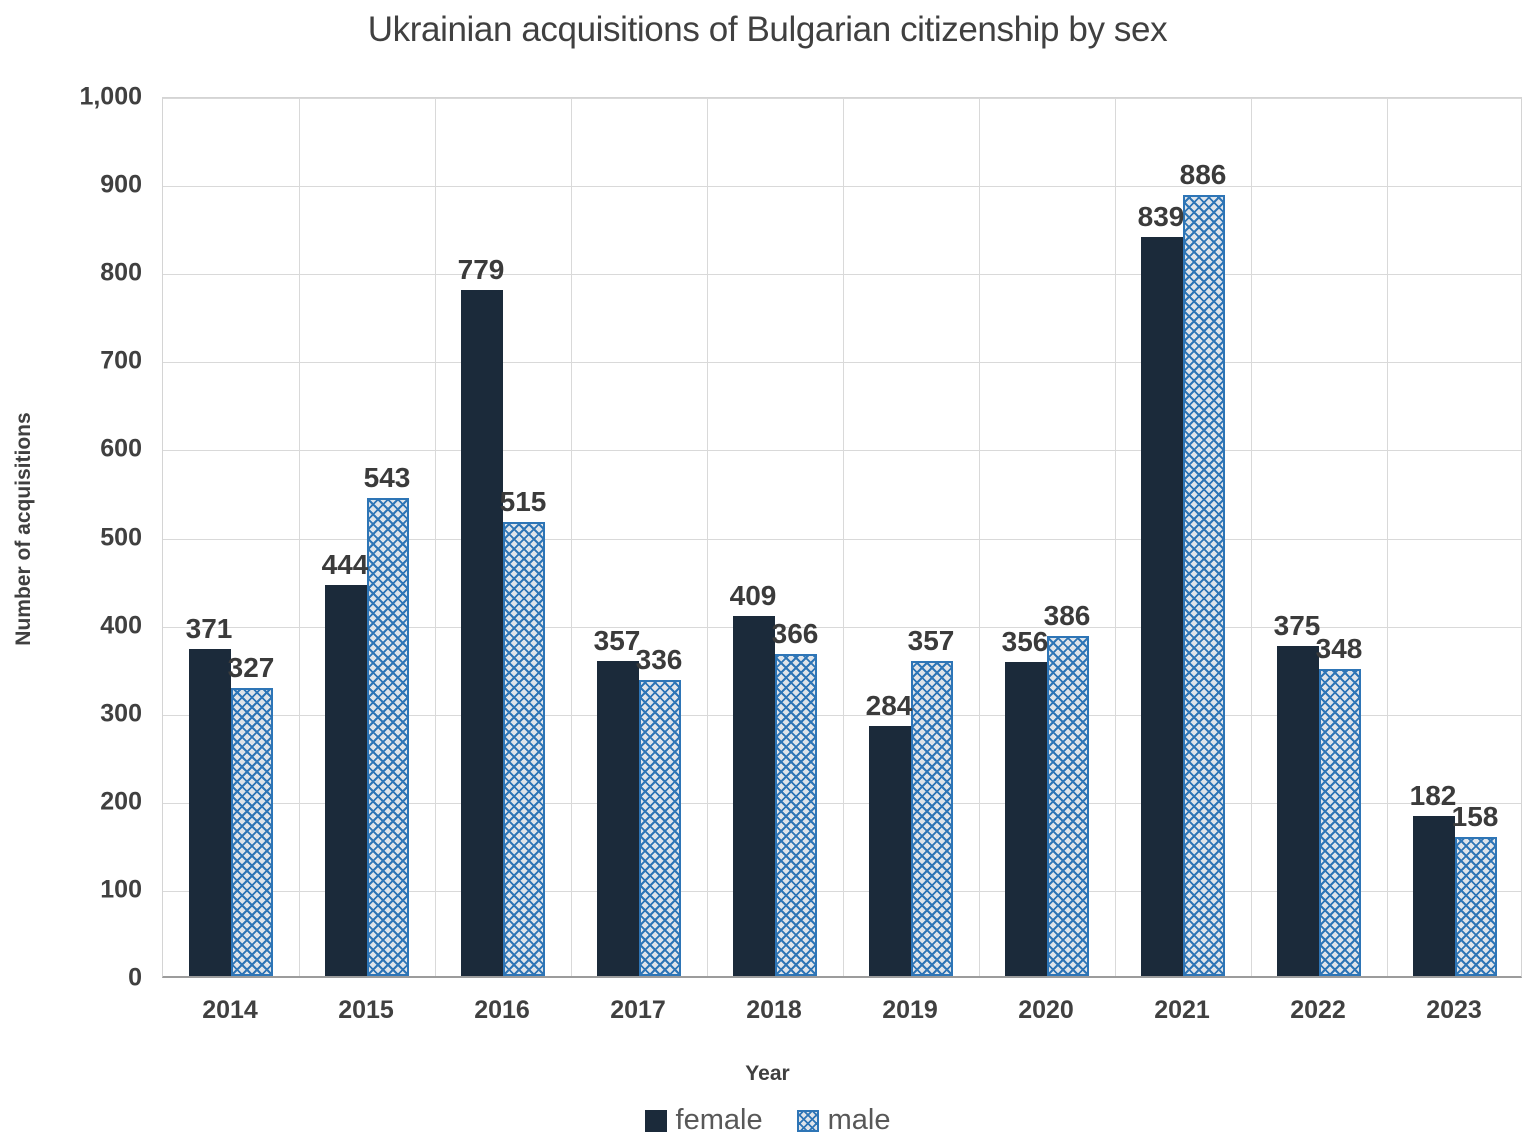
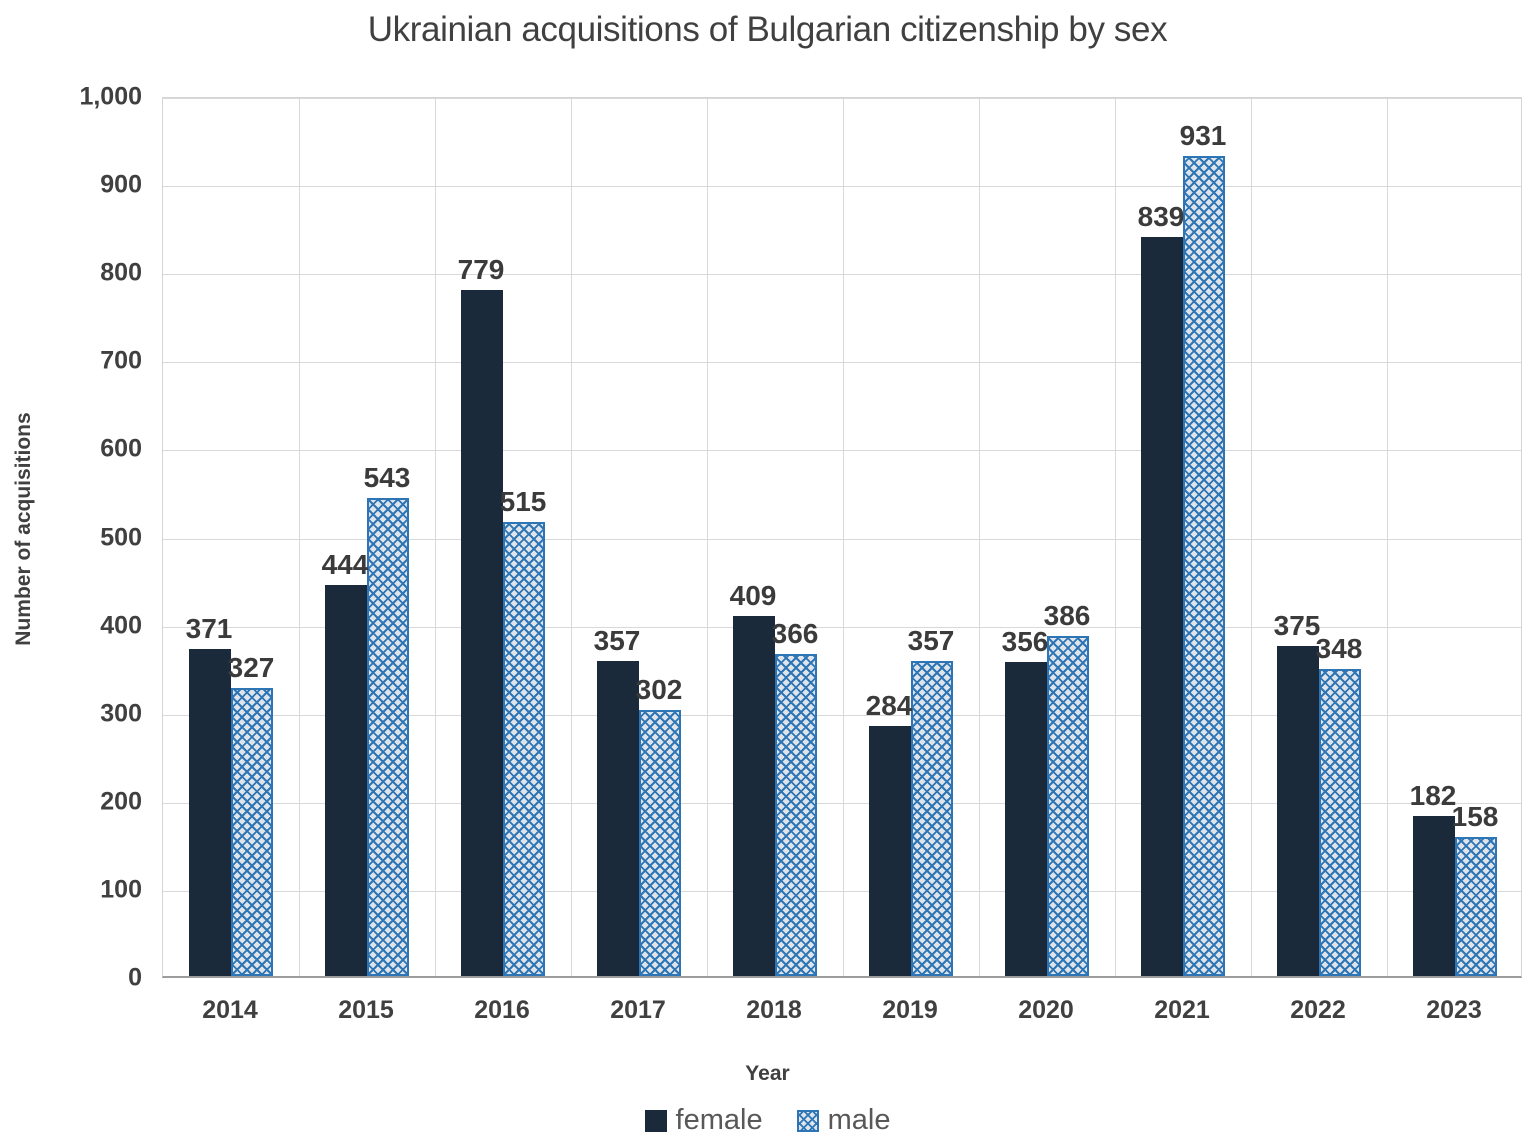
male/2017: 336 -> 302
male/2021: 886 -> 931
